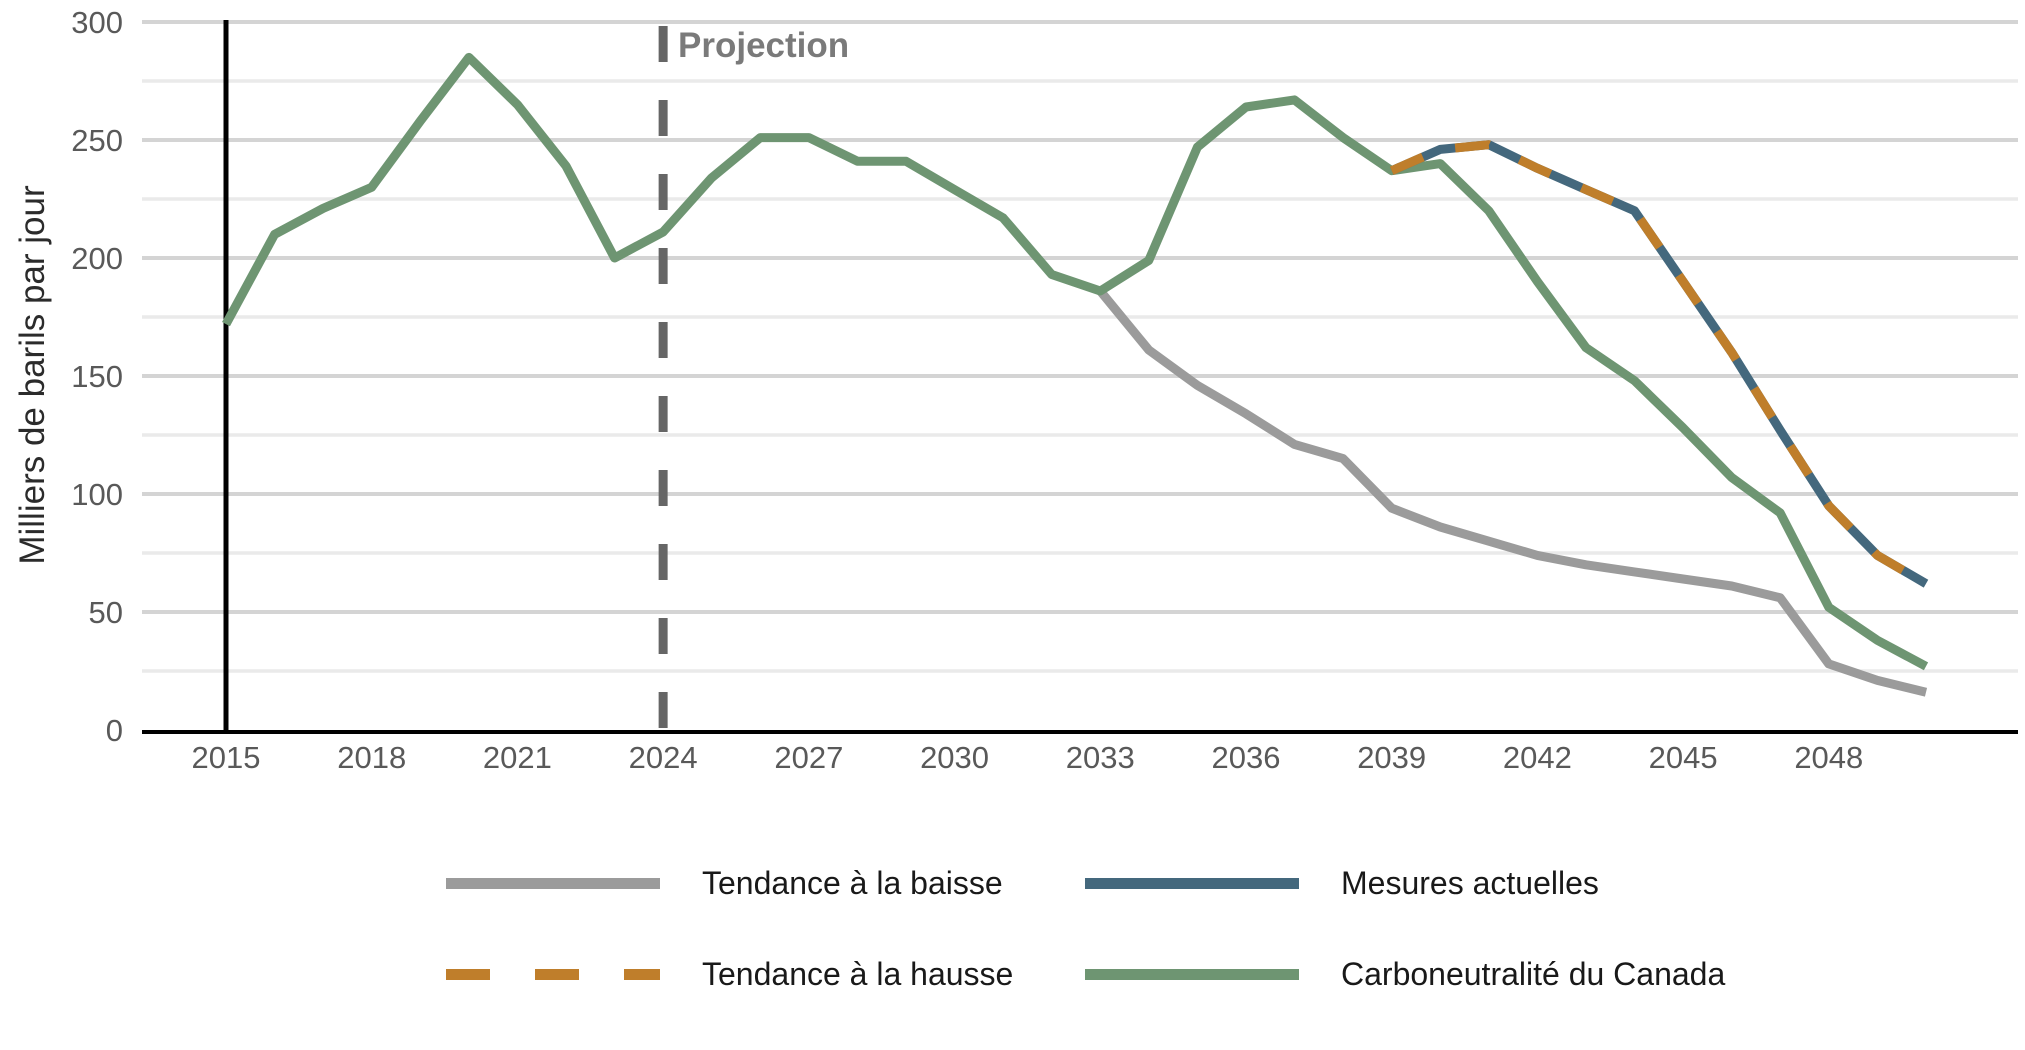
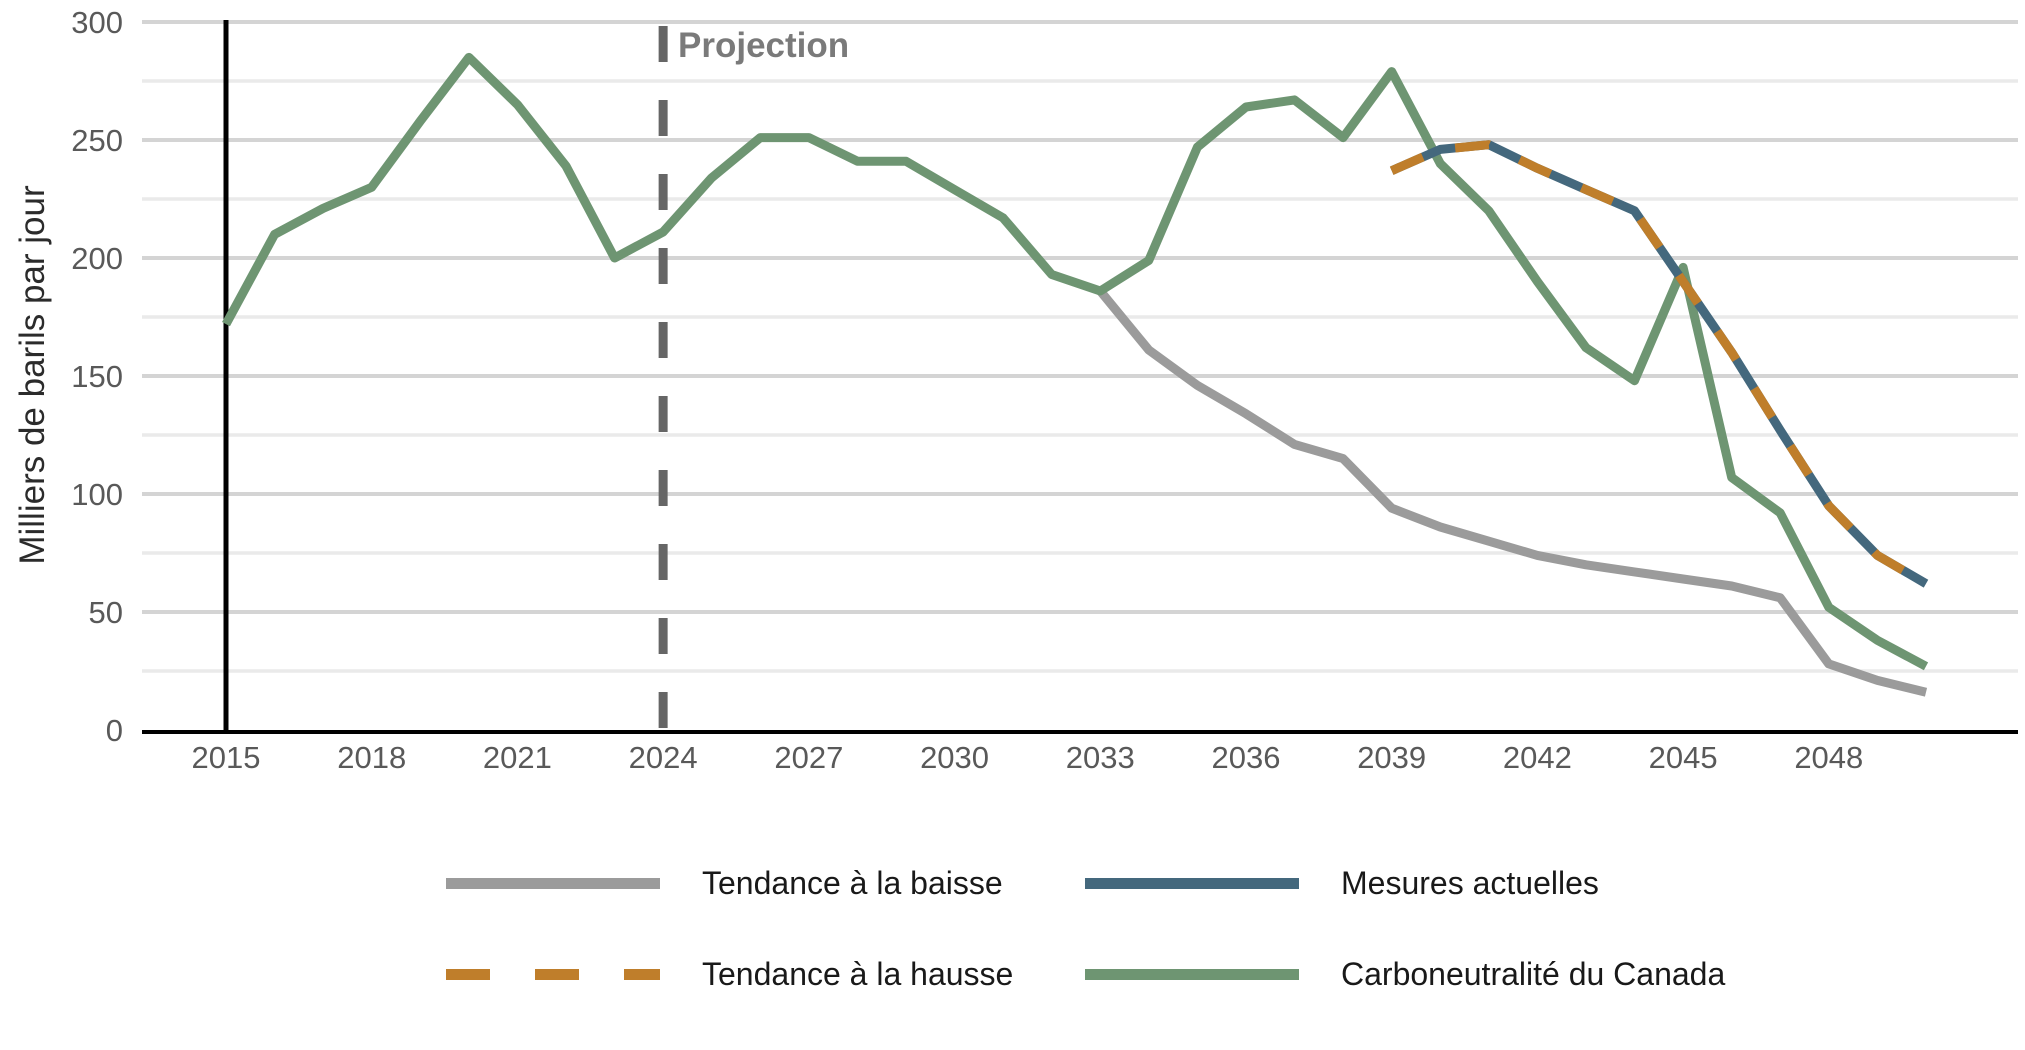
Carboneutralité du Canada/2039: 237 -> 279
Carboneutralité du Canada/2045: 128 -> 196
